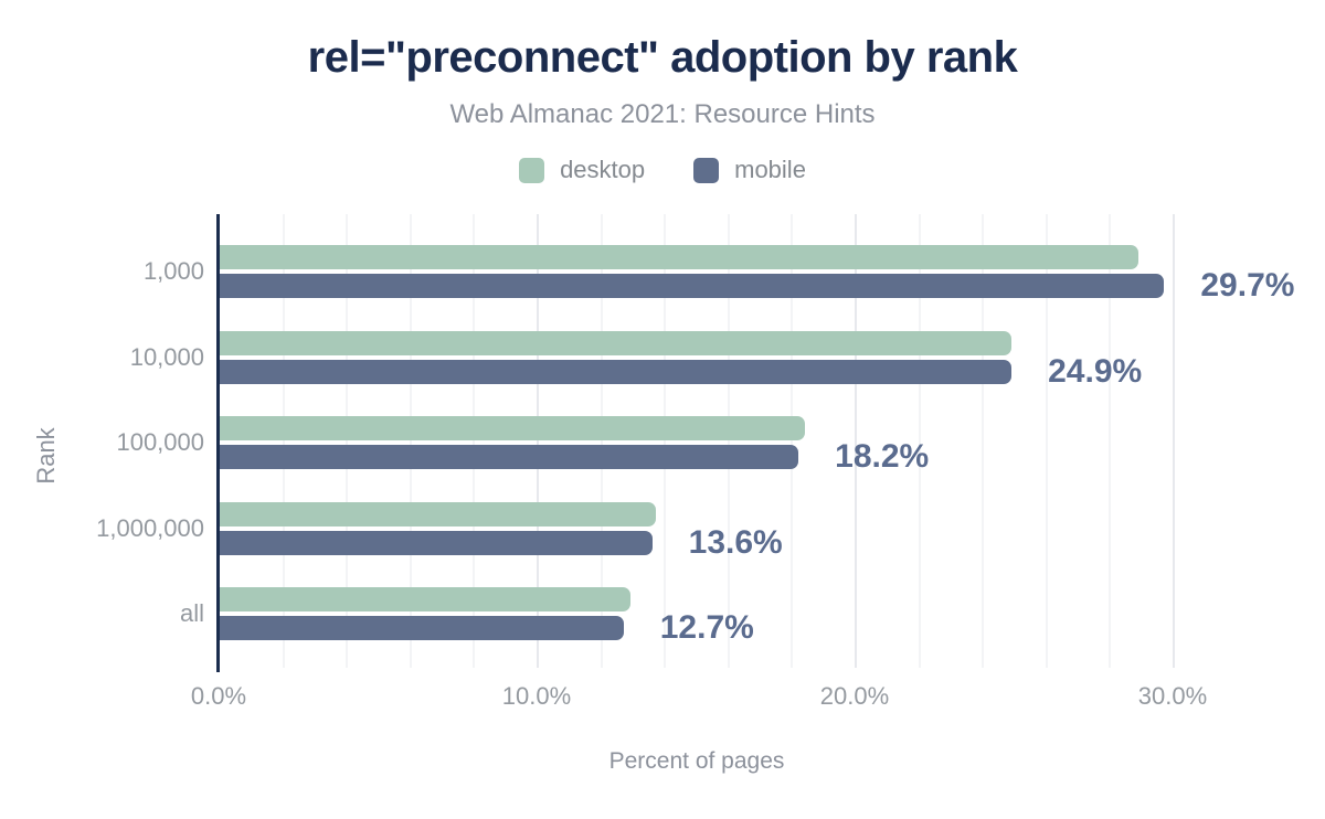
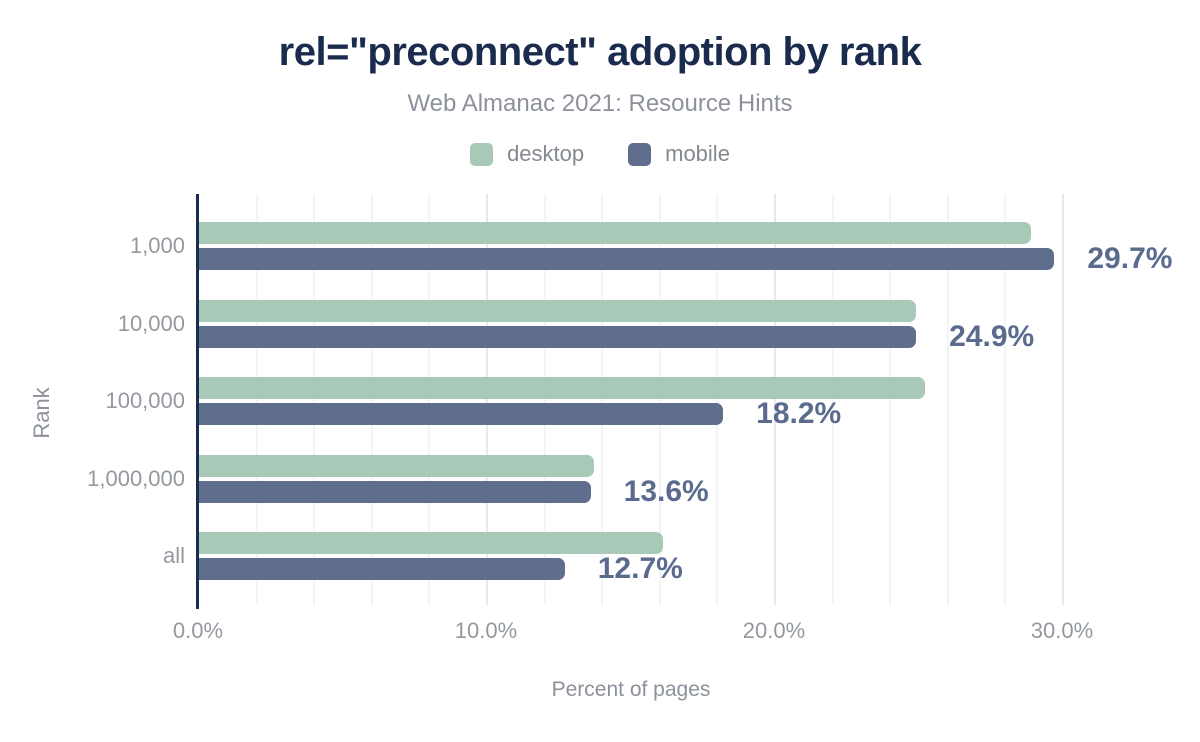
desktop/100,000: 18.4% -> 25.2%
desktop/all: 12.9% -> 16.1%
